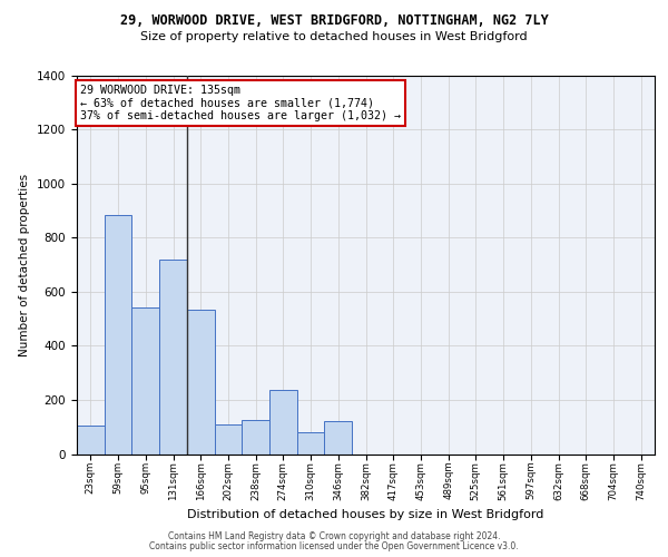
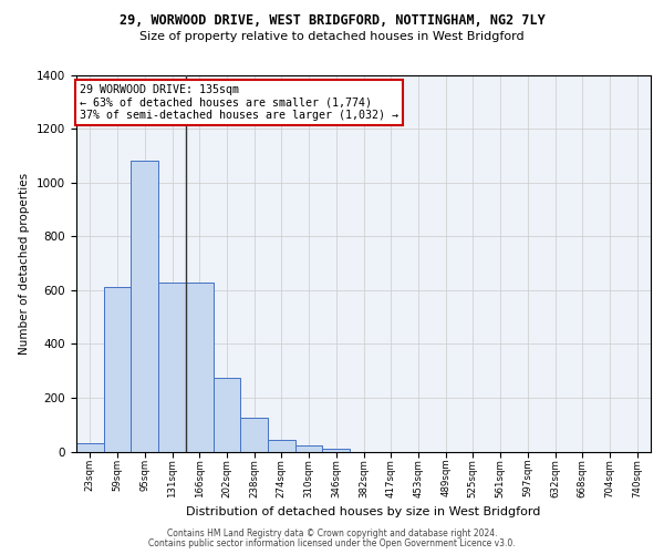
23sqm: 105 -> 30
59sqm: 885 -> 610
95sqm: 540 -> 1080
131sqm: 720 -> 630
166sqm: 535 -> 630
202sqm: 110 -> 275
274sqm: 235 -> 42
310sqm: 80 -> 22
346sqm: 120 -> 12
